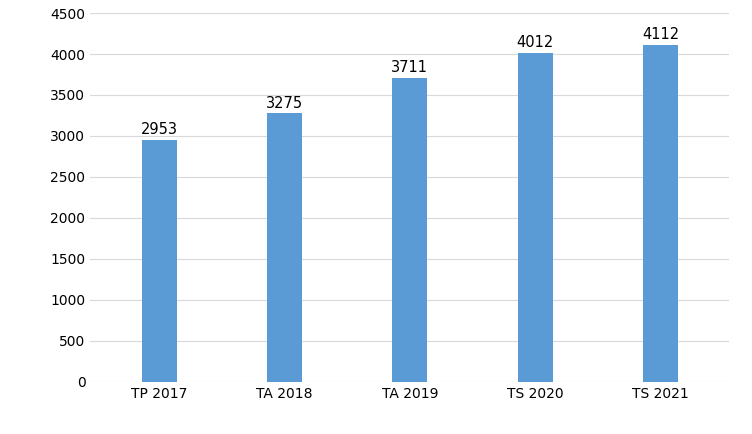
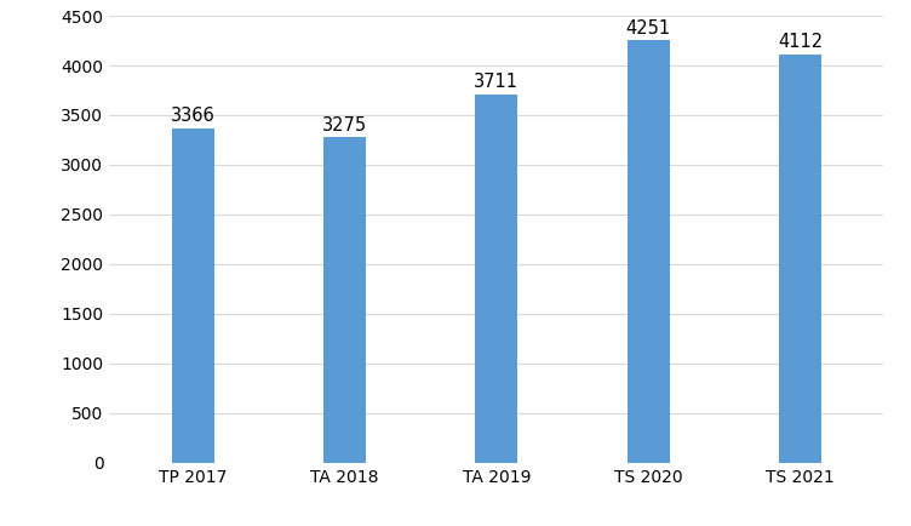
TP 2017: 2953 -> 3366
TS 2020: 4012 -> 4251
